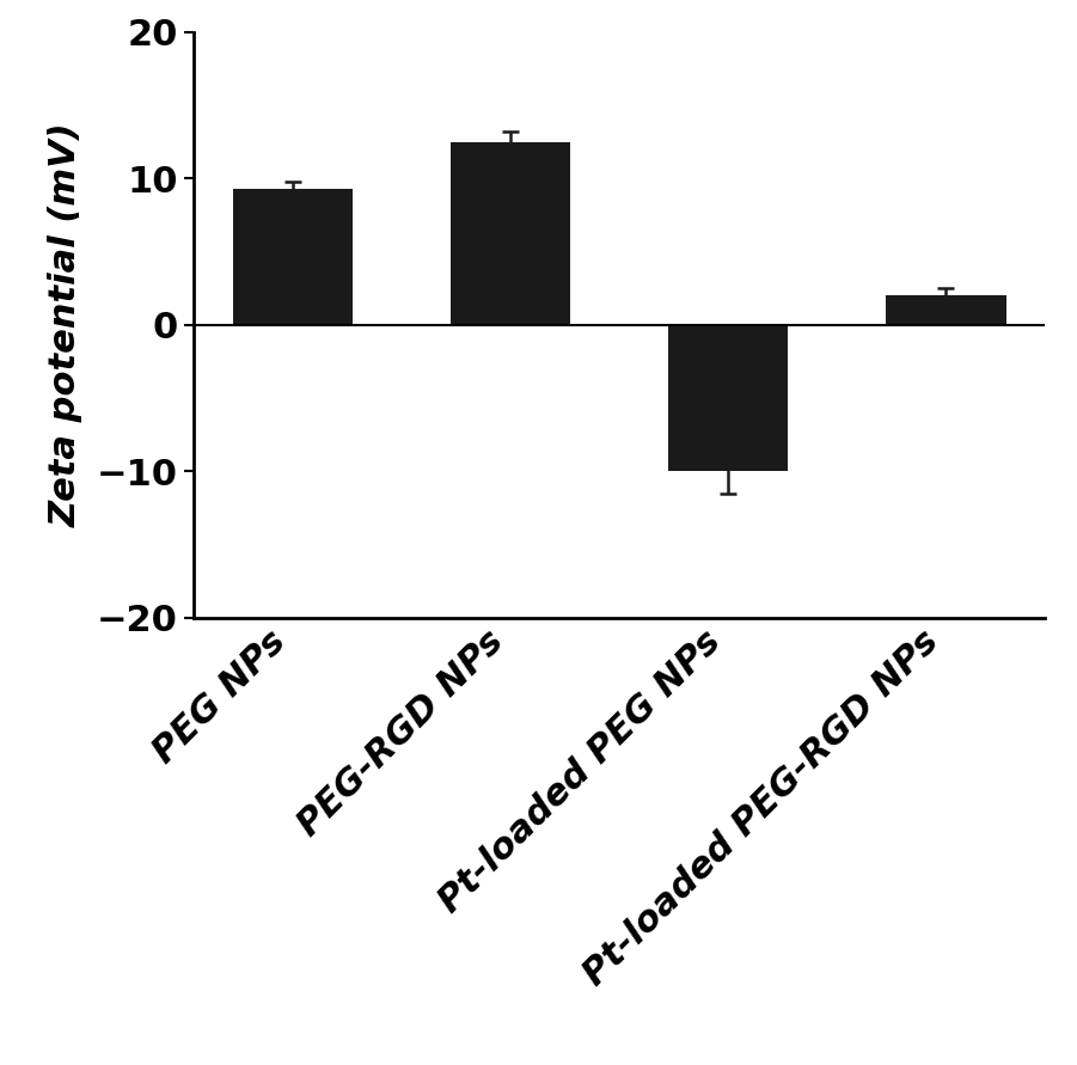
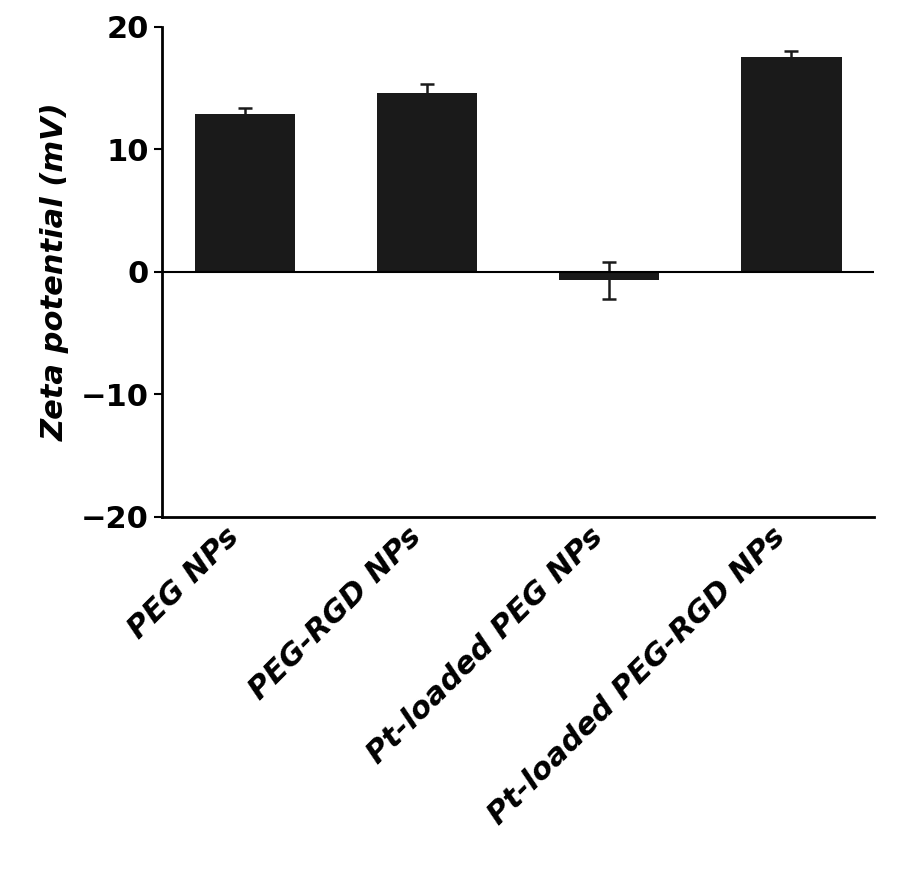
PEG NPs: 9.3 -> 12.9
PEG-RGD NPs: 12.5 -> 14.6
Pt-loaded PEG NPs: -10.0 -> -0.7
Pt-loaded PEG-RGD NPs: 2.0 -> 17.5
